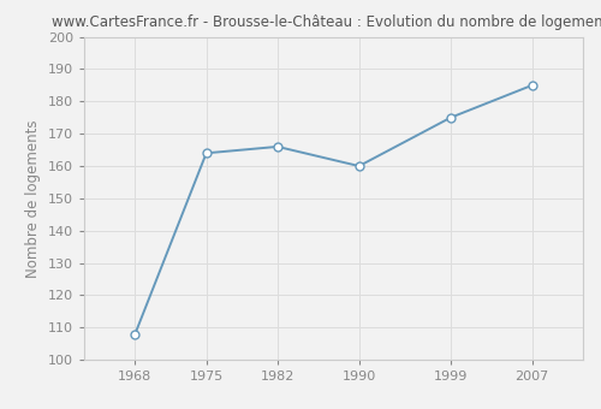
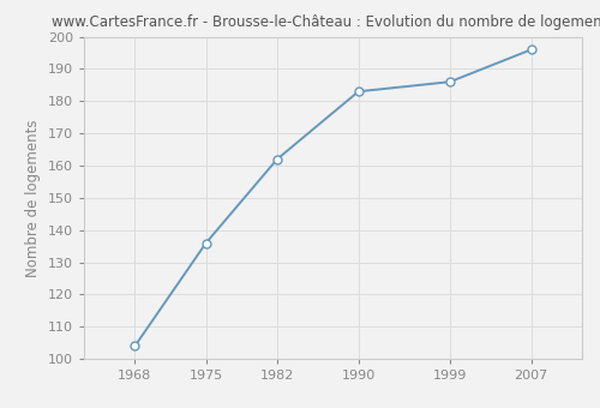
1968: 108 -> 104
1975: 164 -> 136
1982: 166 -> 162
1990: 160 -> 183
1999: 175 -> 186
2007: 185 -> 196
